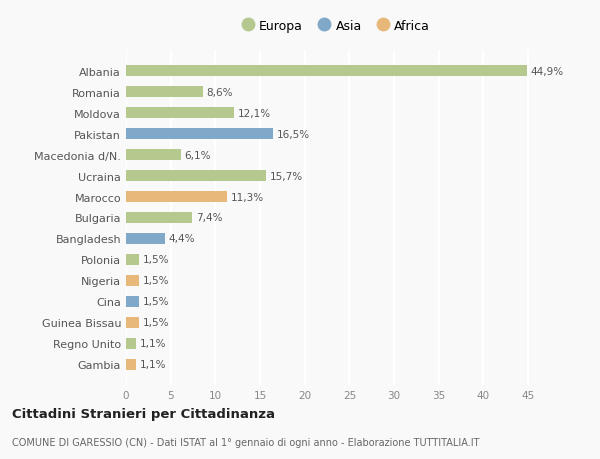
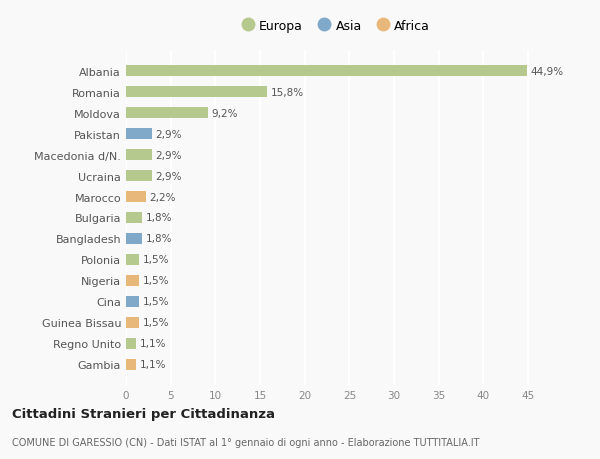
Romania: 8,6% -> 15,8%
Moldova: 12,1% -> 9,2%
Pakistan: 16,5% -> 2,9%
Macedonia d/N.: 6,1% -> 2,9%
Ucraina: 15,7% -> 2,9%
Marocco: 11,3% -> 2,2%
Bulgaria: 7,4% -> 1,8%
Bangladesh: 4,4% -> 1,8%
